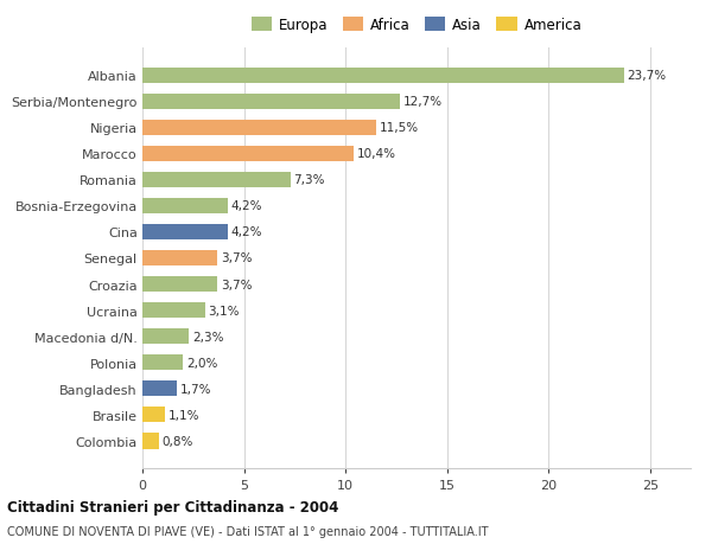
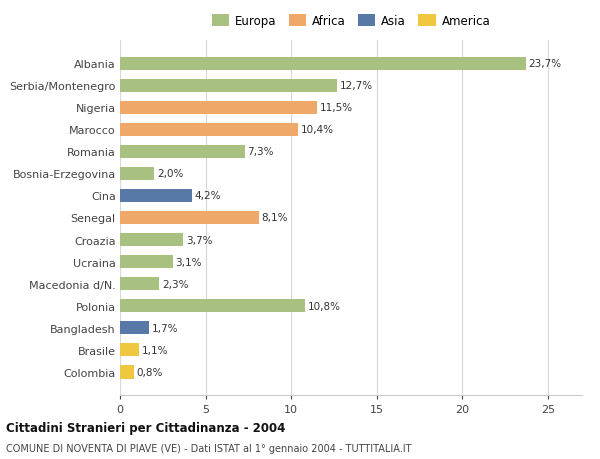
Bosnia-Erzegovina: 4,2% -> 2,0%
Senegal: 3,7% -> 8,1%
Polonia: 2,0% -> 10,8%
